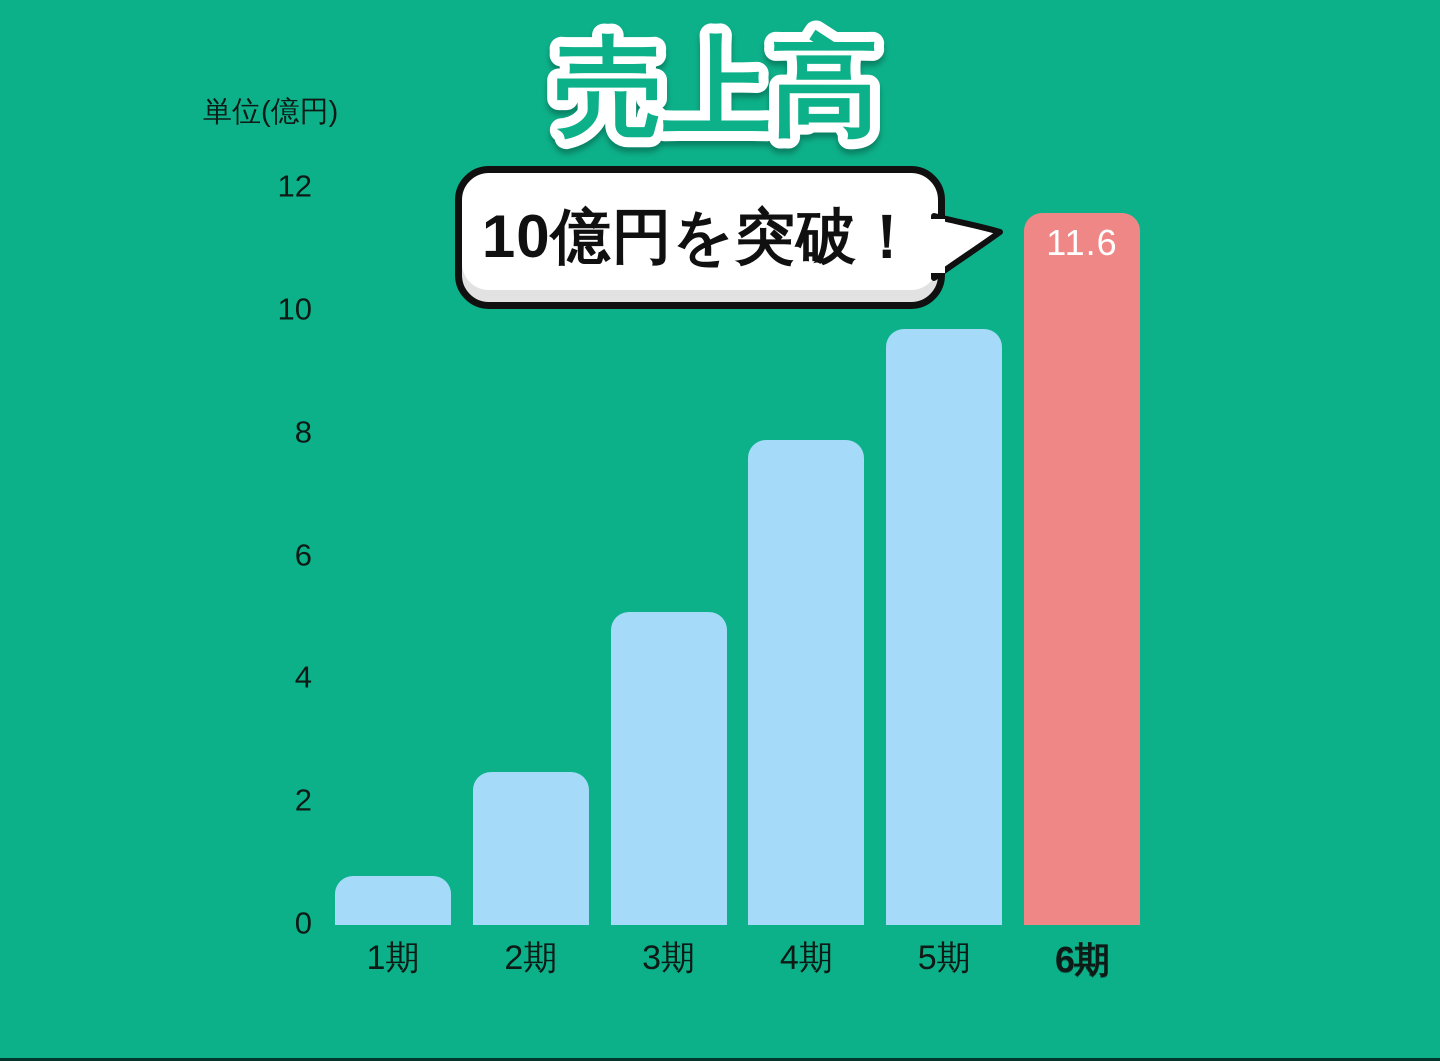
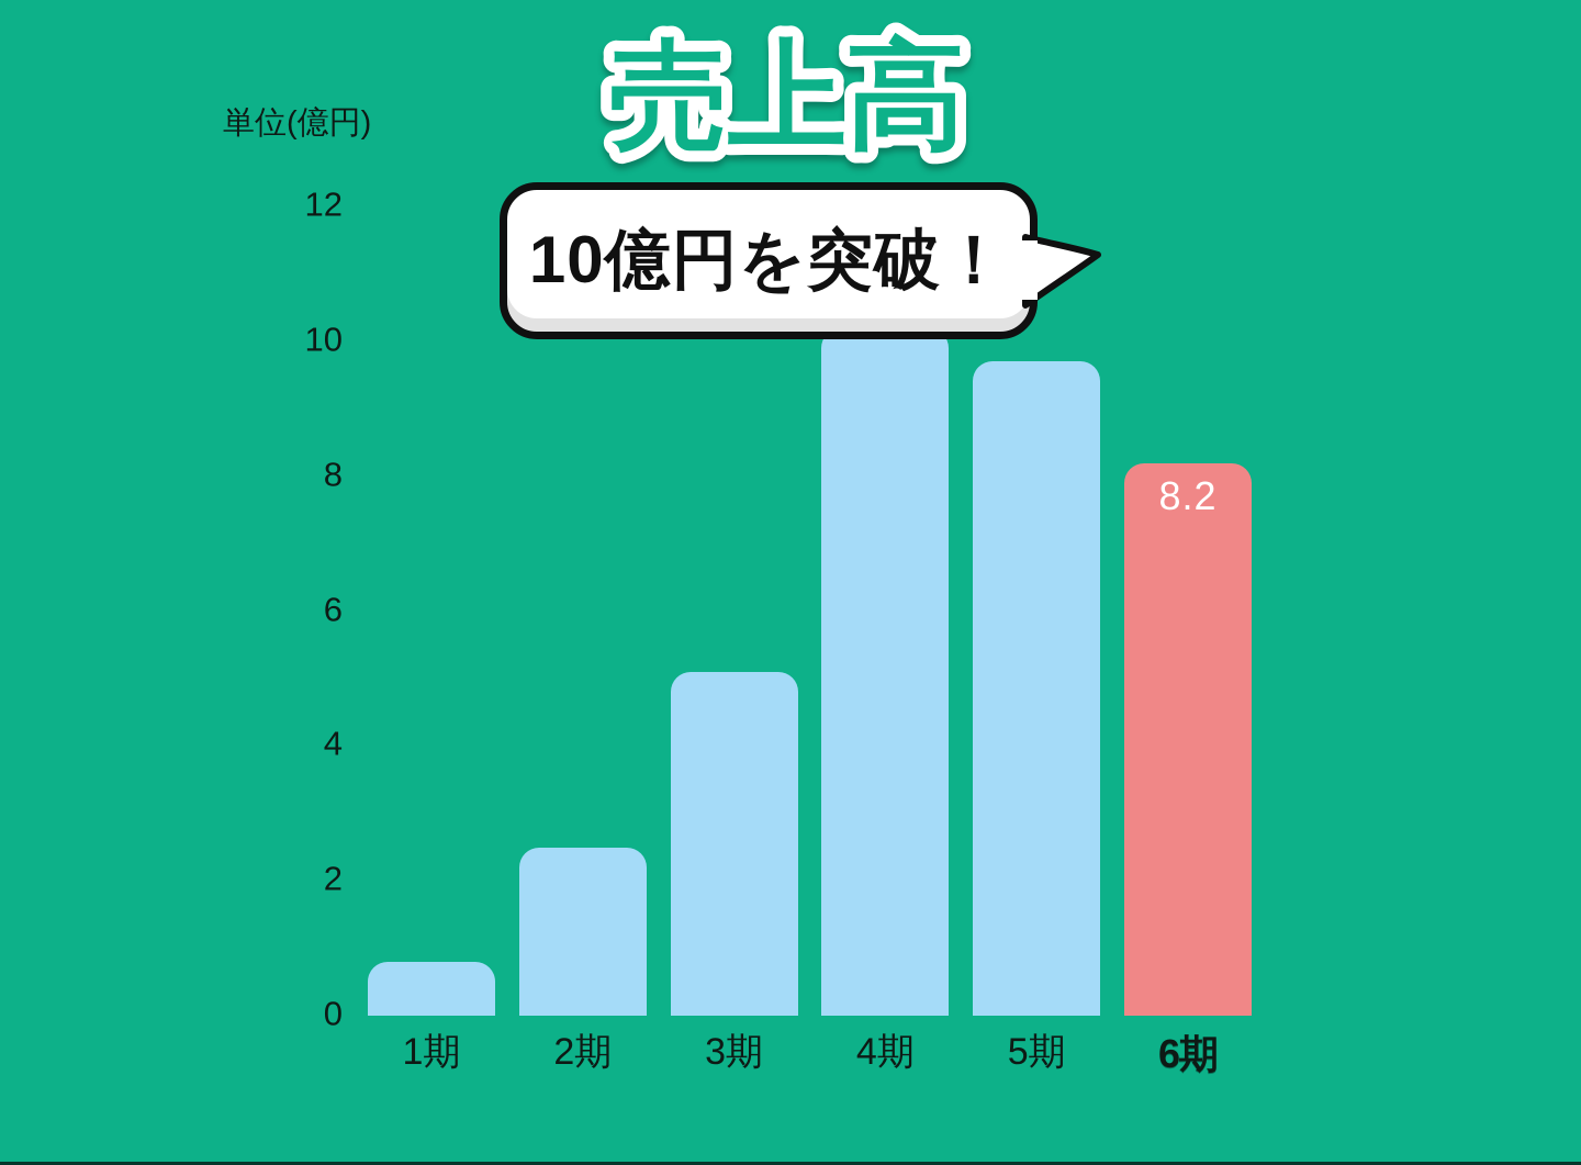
4期: 7.9 -> 10.2
6期: 11.6 -> 8.2
